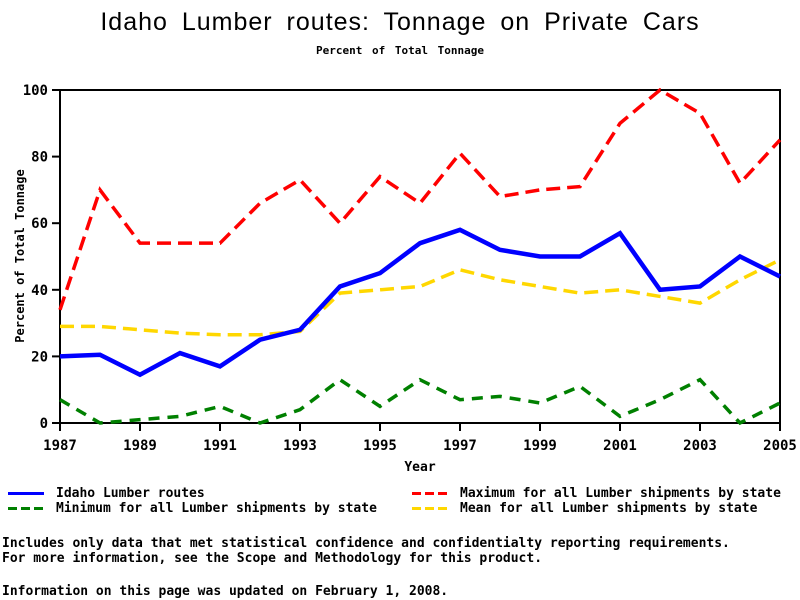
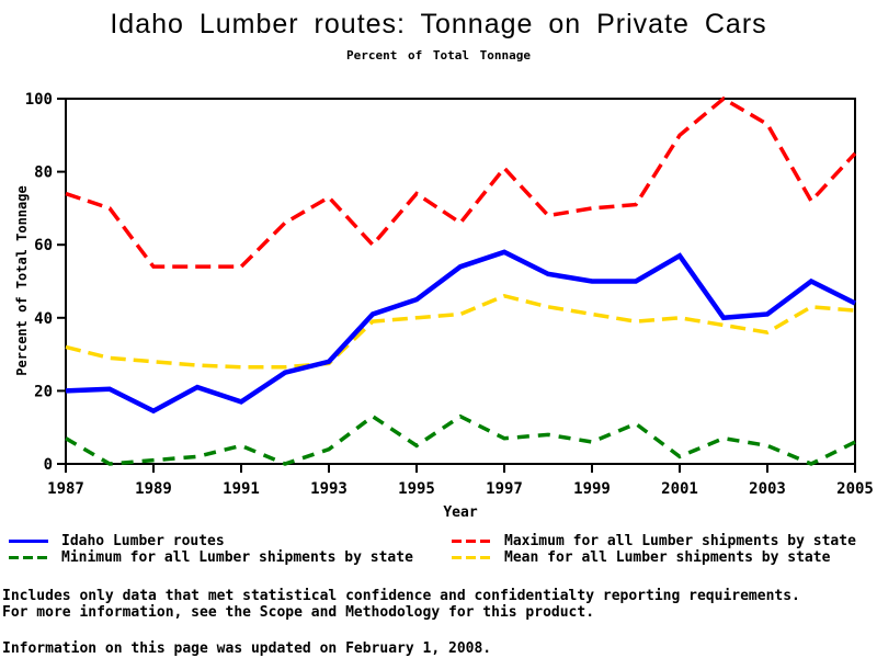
Maximum for all Lumber shipments by state/1987: 34 -> 74
Mean for all Lumber shipments by state/1987: 29 -> 32
Minimum for all Lumber shipments by state/2003: 13 -> 5
Mean for all Lumber shipments by state/2005: 49 -> 42
